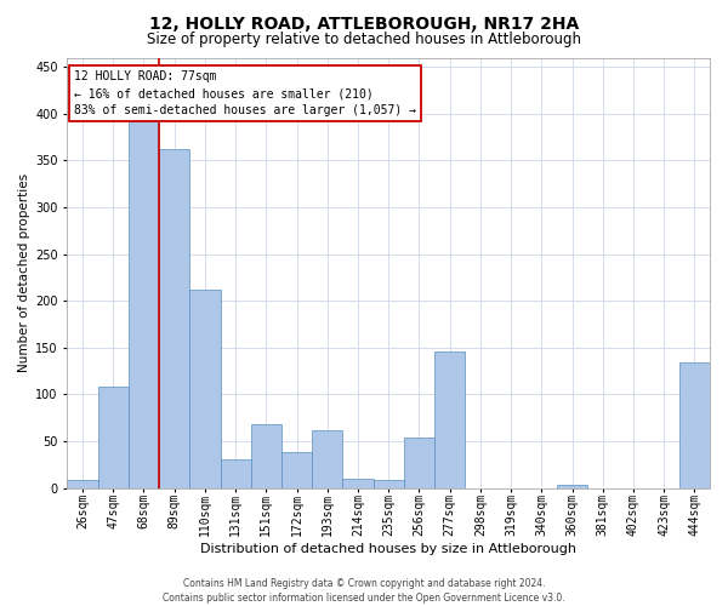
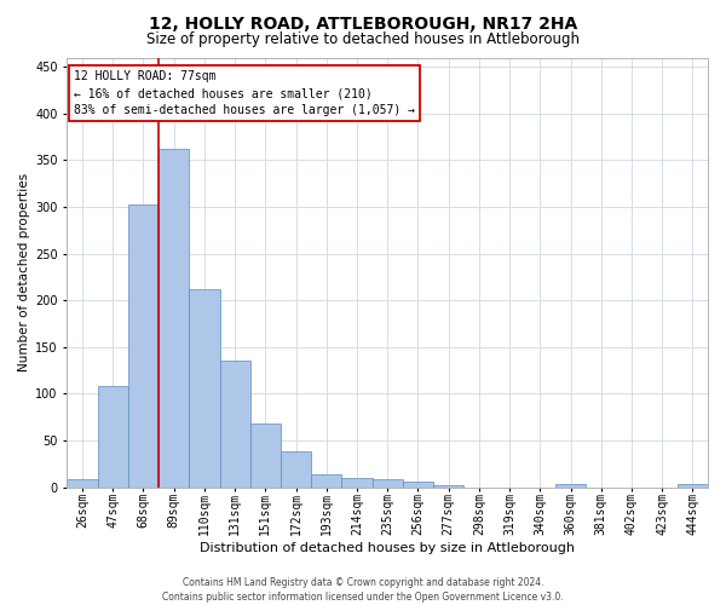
68sqm: 392 -> 302
131sqm: 30 -> 136
193sqm: 62 -> 13
256sqm: 54 -> 6
277sqm: 146 -> 2
444sqm: 134 -> 3
